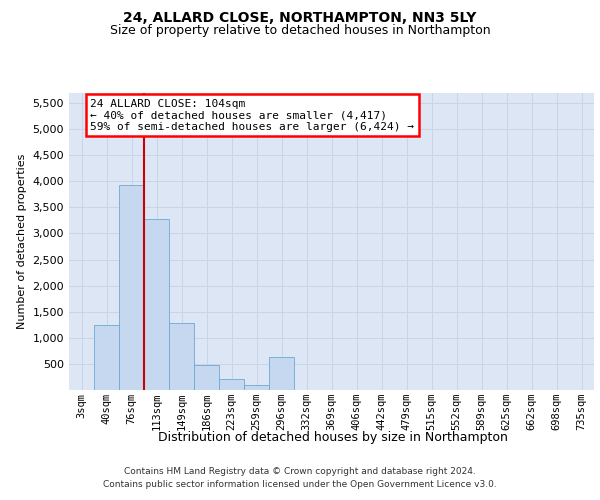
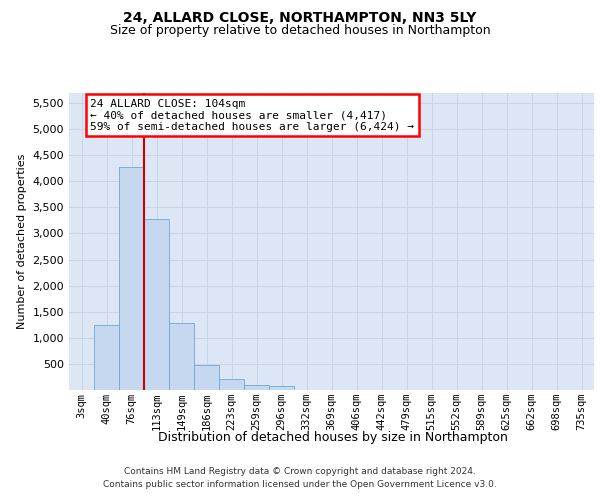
76sqm: 3,920 -> 4,280
296sqm: 640 -> 70
